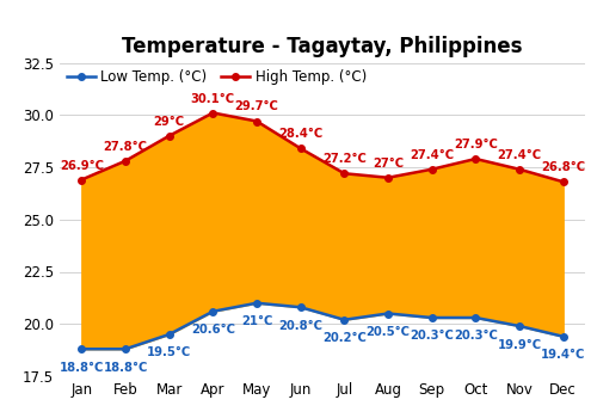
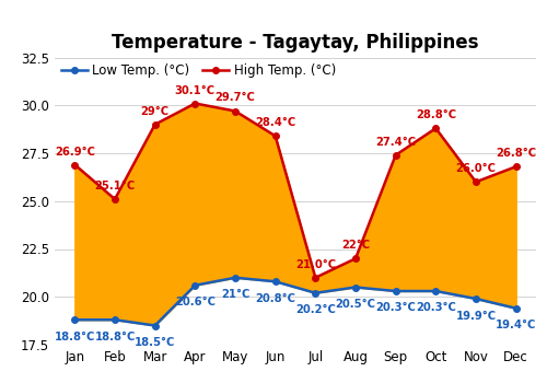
High Temp. (°C)/Feb: 27.8°C -> 25.1°C
Low Temp. (°C)/Mar: 19.5°C -> 18.5°C
High Temp. (°C)/Jul: 27.2°C -> 21.0°C
High Temp. (°C)/Aug: 27°C -> 22°C
High Temp. (°C)/Oct: 27.9°C -> 28.8°C
High Temp. (°C)/Nov: 27.4°C -> 26.0°C
